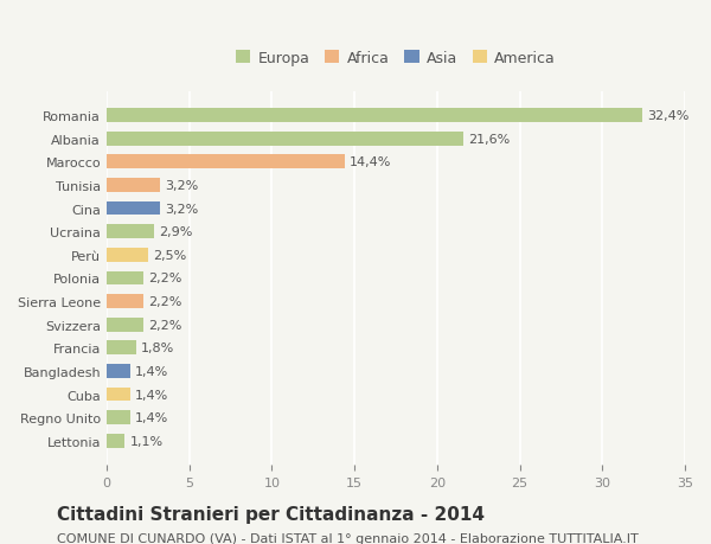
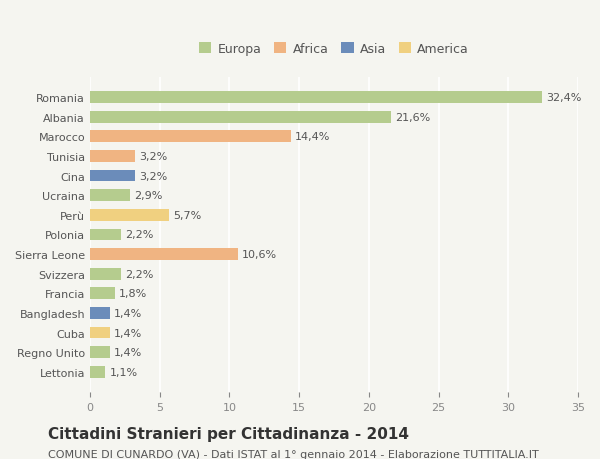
Perù: 2,5% -> 5,7%
Sierra Leone: 2,2% -> 10,6%
